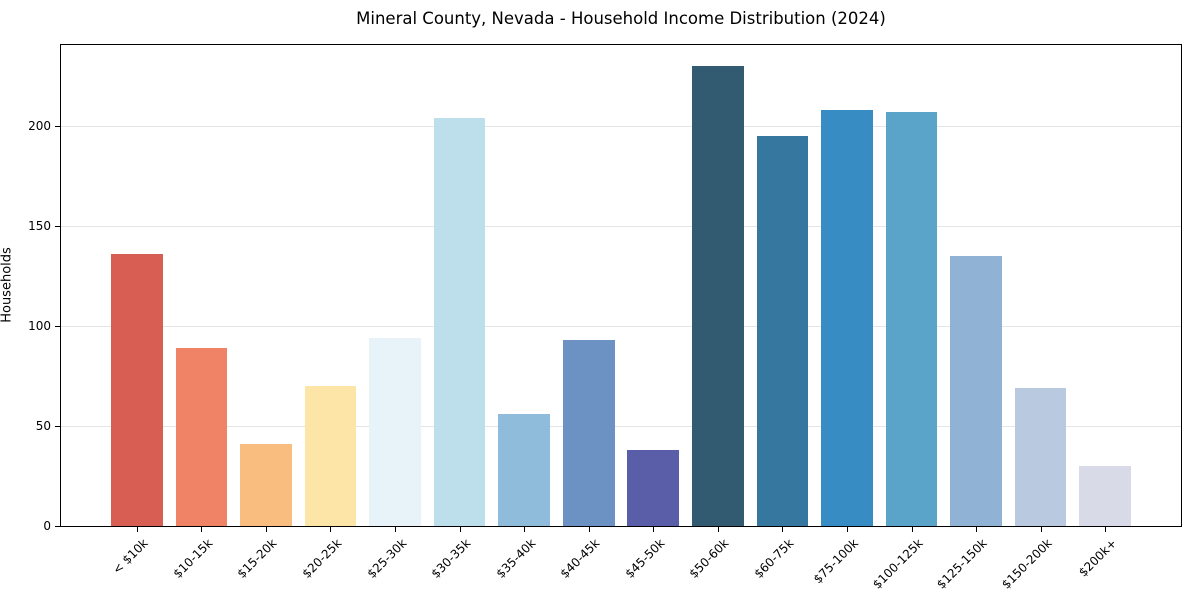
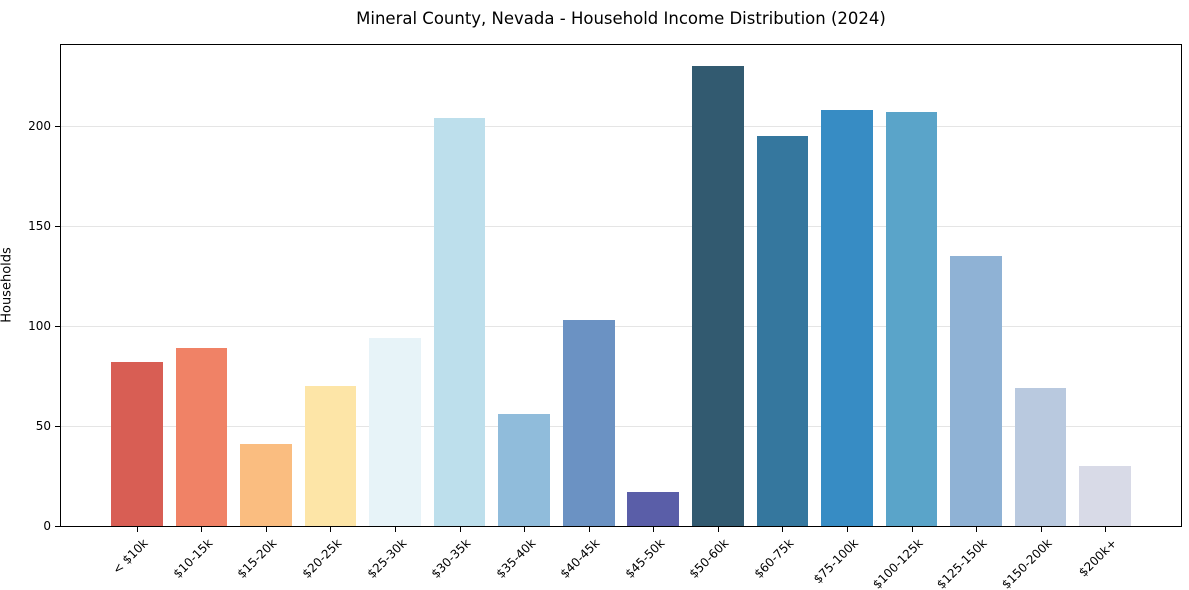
< $10k: 136 -> 82
$40-45k: 93 -> 103
$45-50k: 38 -> 17
